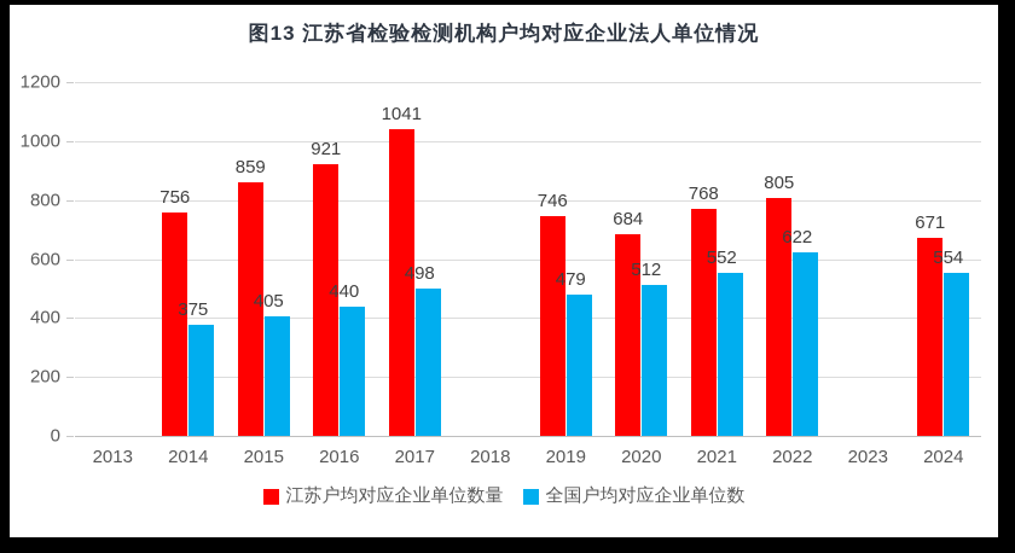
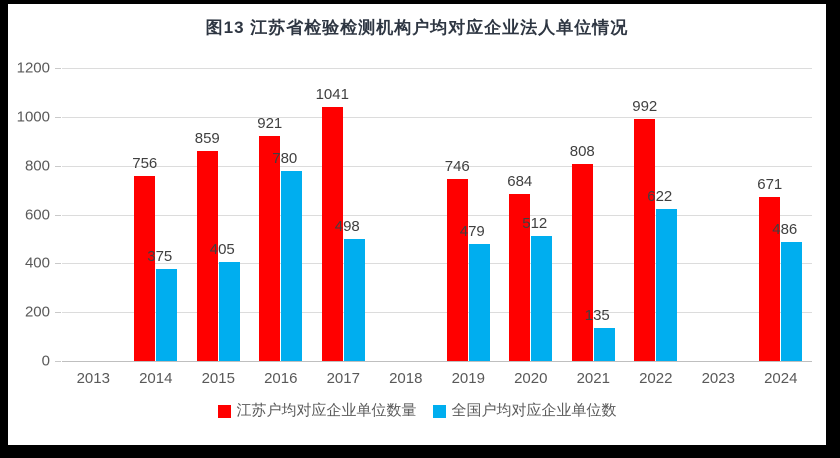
全国户均对应企业单位数/2016: 440 -> 780
江苏户均对应企业单位数量/2021: 768 -> 808
全国户均对应企业单位数/2021: 552 -> 135
江苏户均对应企业单位数量/2022: 805 -> 992
全国户均对应企业单位数/2024: 554 -> 486
